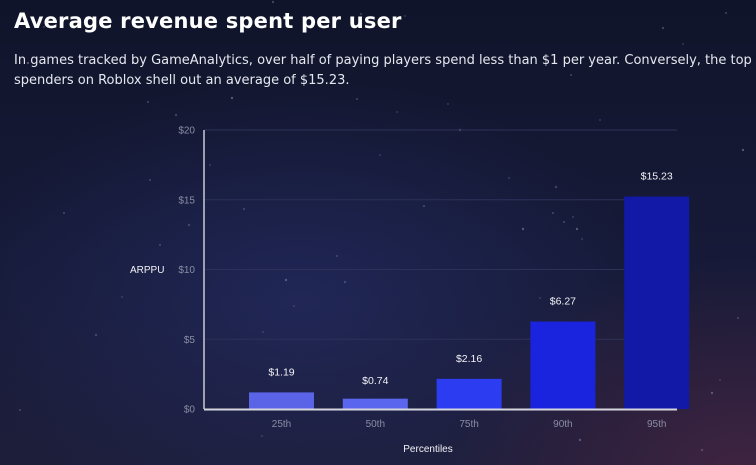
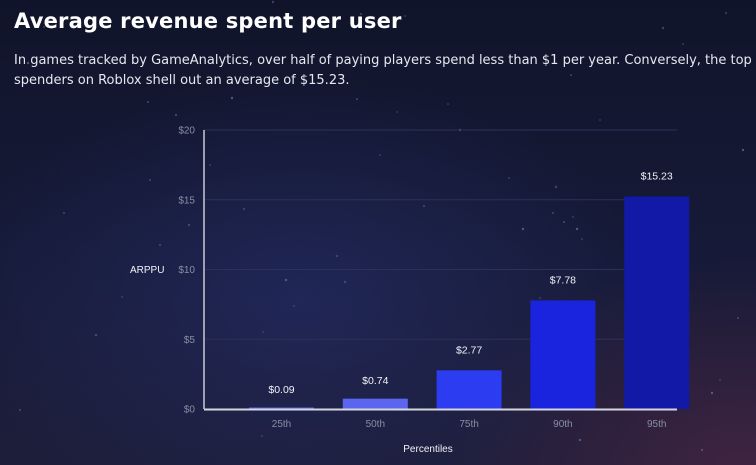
25th: $1.19 -> $0.09
75th: $2.16 -> $2.77
90th: $6.27 -> $7.78
